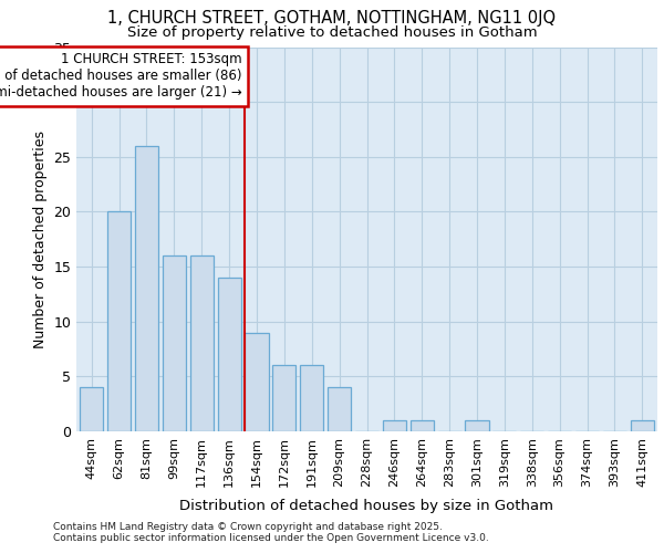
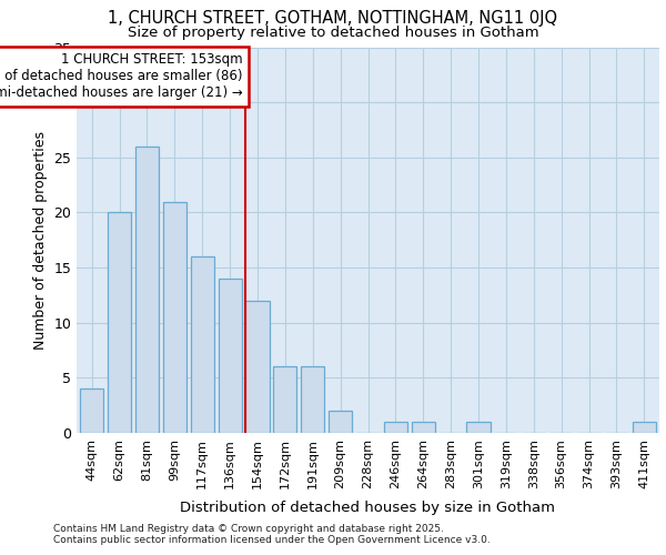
99sqm: 16 -> 21
154sqm: 9 -> 12
209sqm: 4 -> 2
